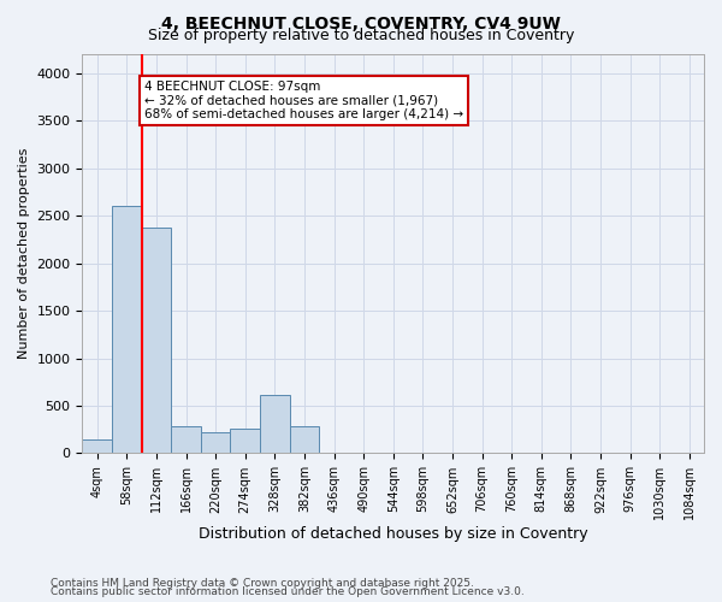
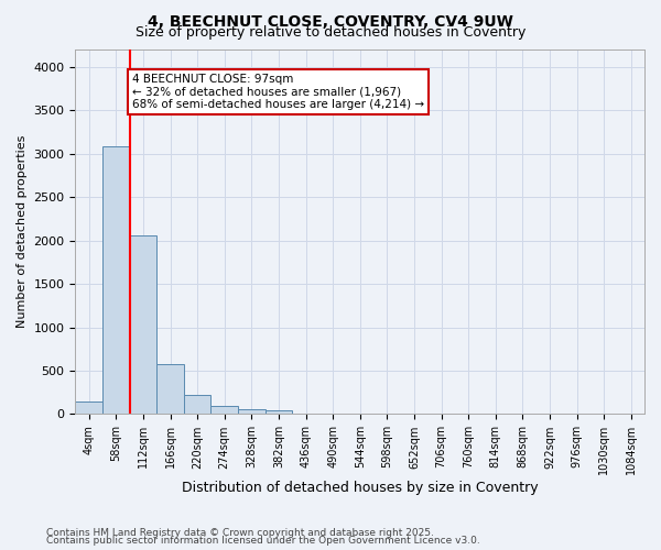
58sqm: 2600 -> 3080
112sqm: 2380 -> 2060
166sqm: 280 -> 580
274sqm: 260 -> 90
328sqm: 620 -> 60
382sqm: 280 -> 50
